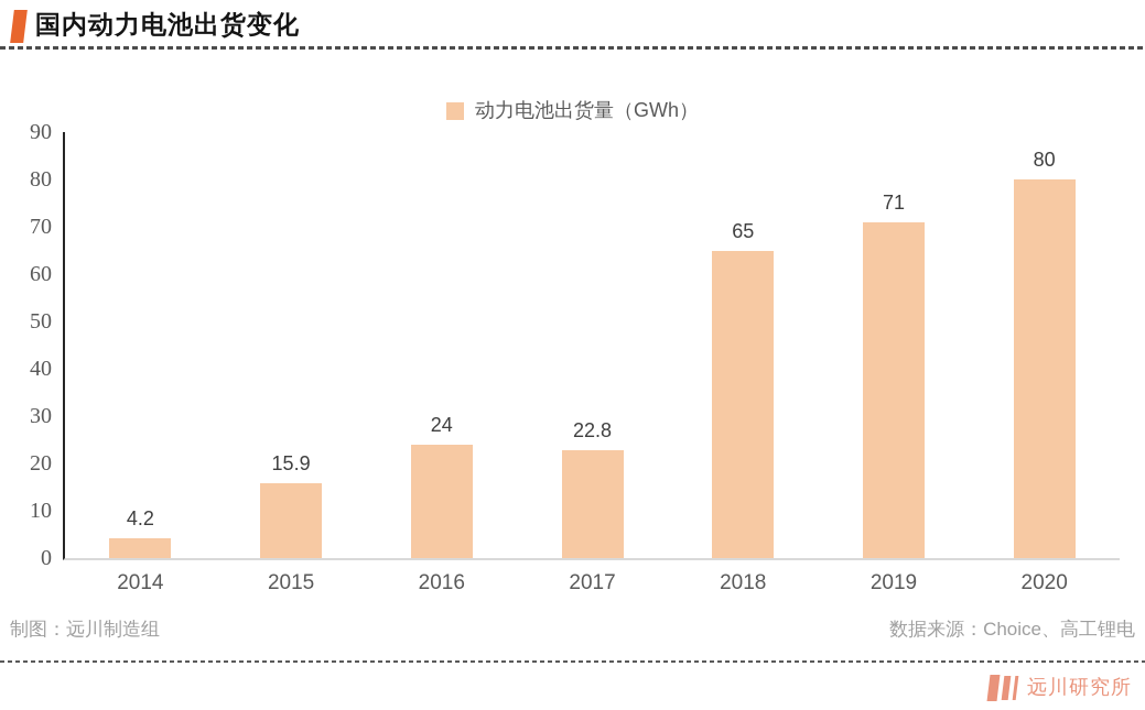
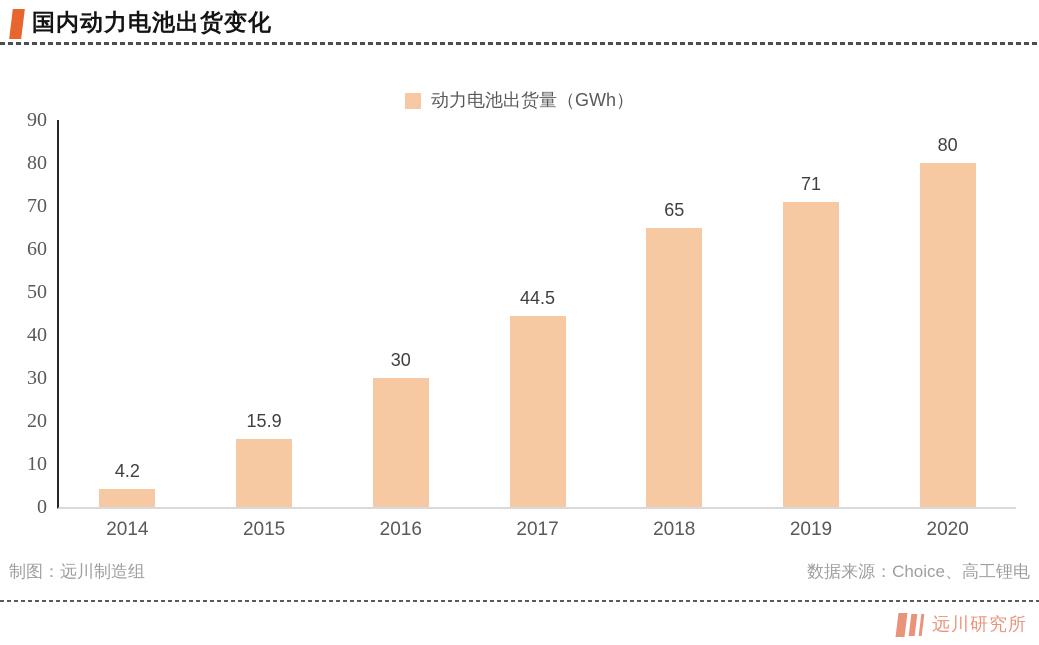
2016: 24 -> 30
2017: 22.8 -> 44.5
